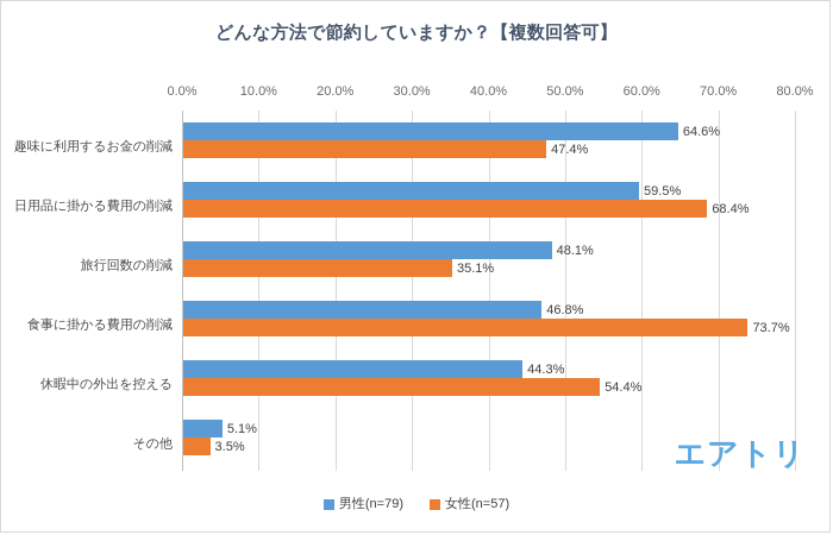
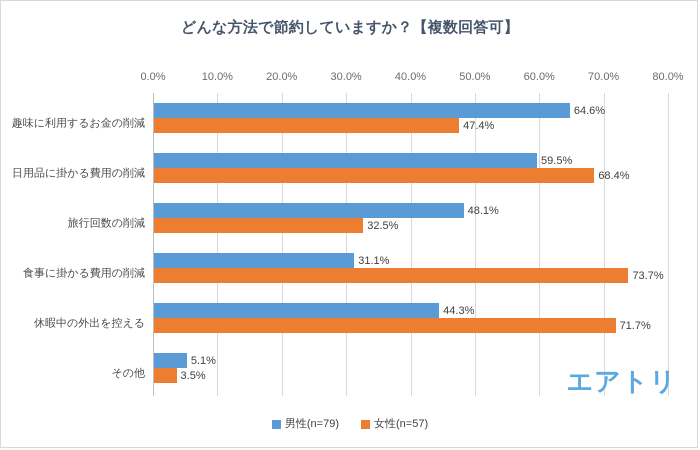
女性(n=57)/旅行回数の削減: 35.1% -> 32.5%
男性(n=79)/食事に掛かる費用の削減: 46.8% -> 31.1%
女性(n=57)/休暇中の外出を控える: 54.4% -> 71.7%
